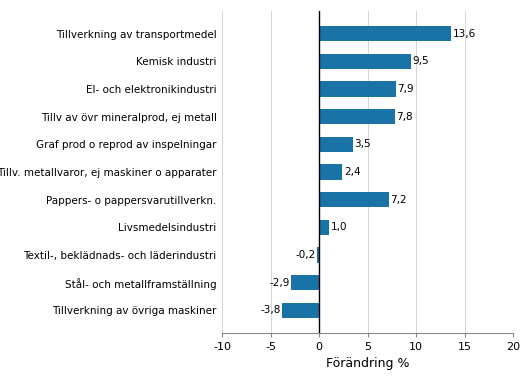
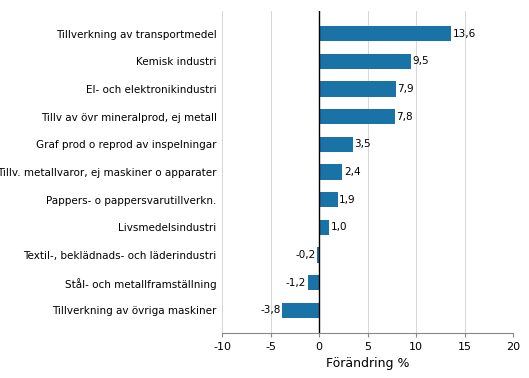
Pappers- o pappersvarutillverkn.: 7,2 -> 1,9
Stål- och metallframställning: -2,9 -> -1,2
